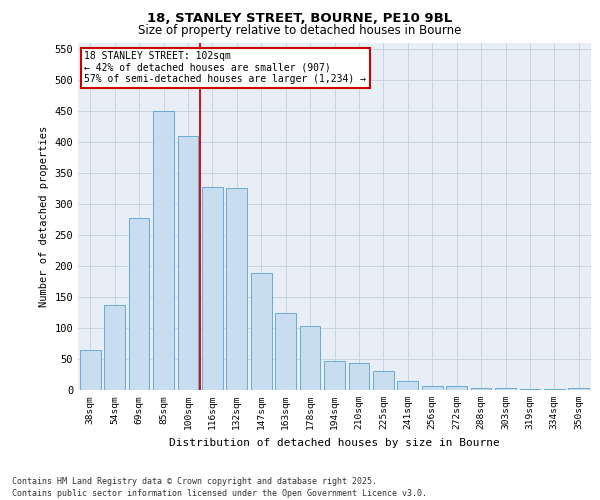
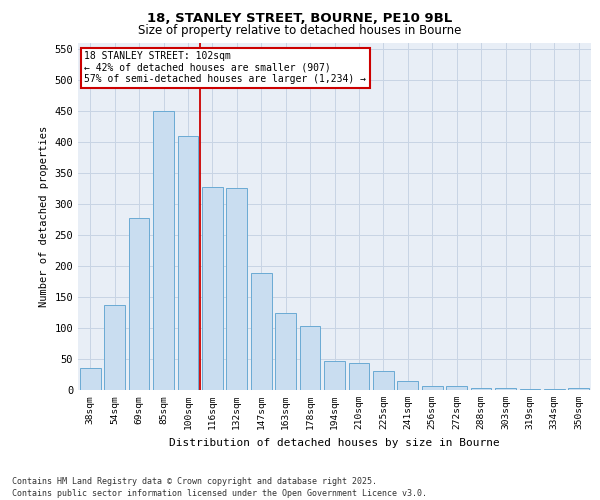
38sqm: 64 -> 35
